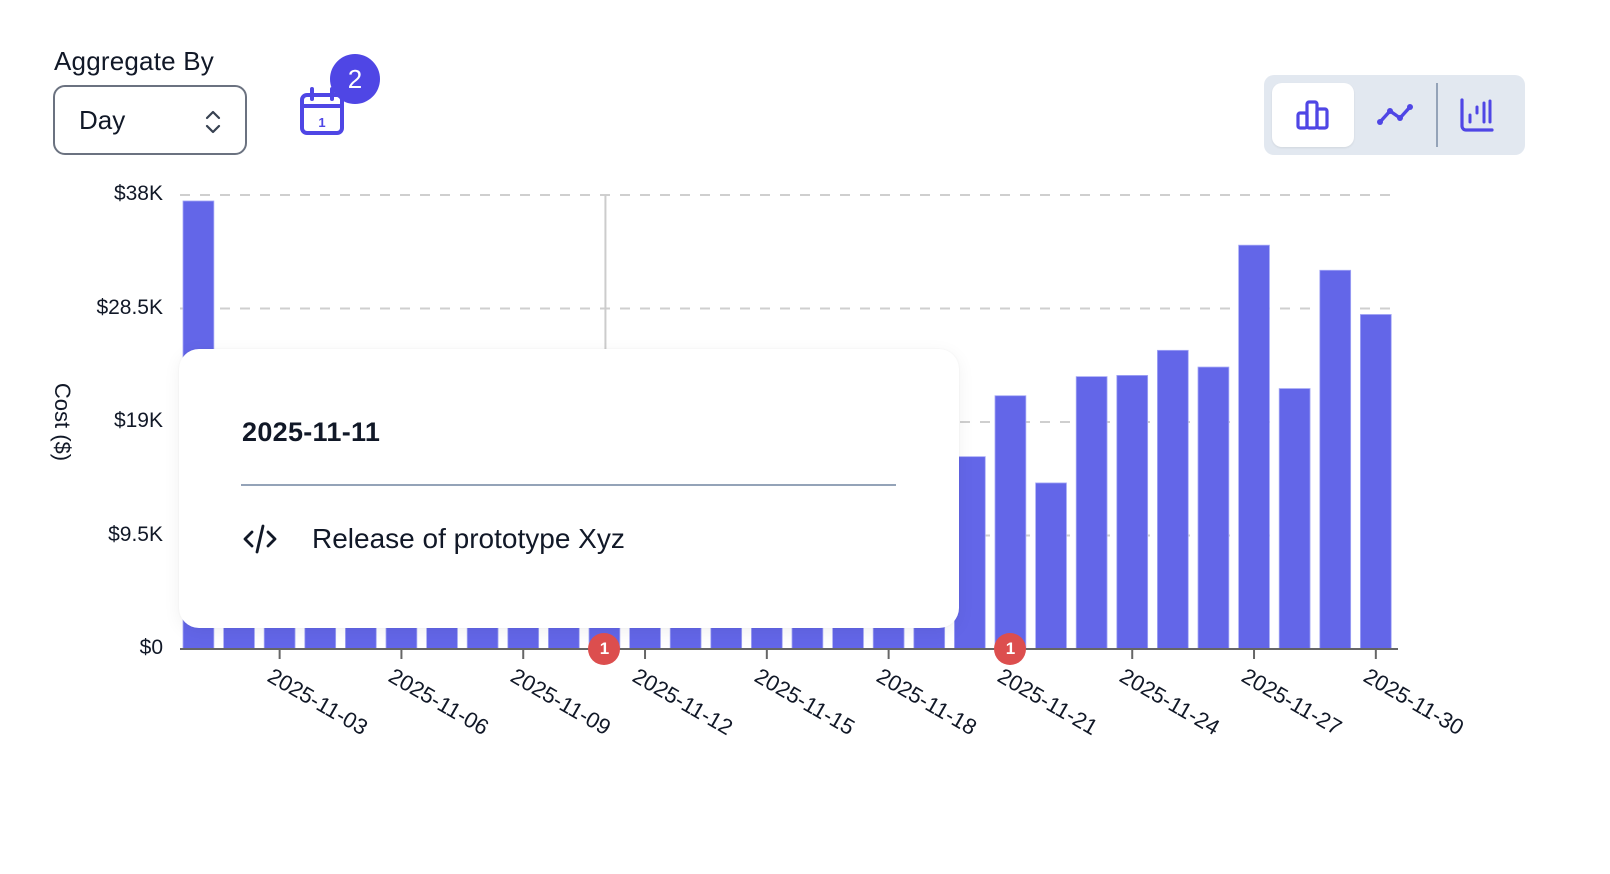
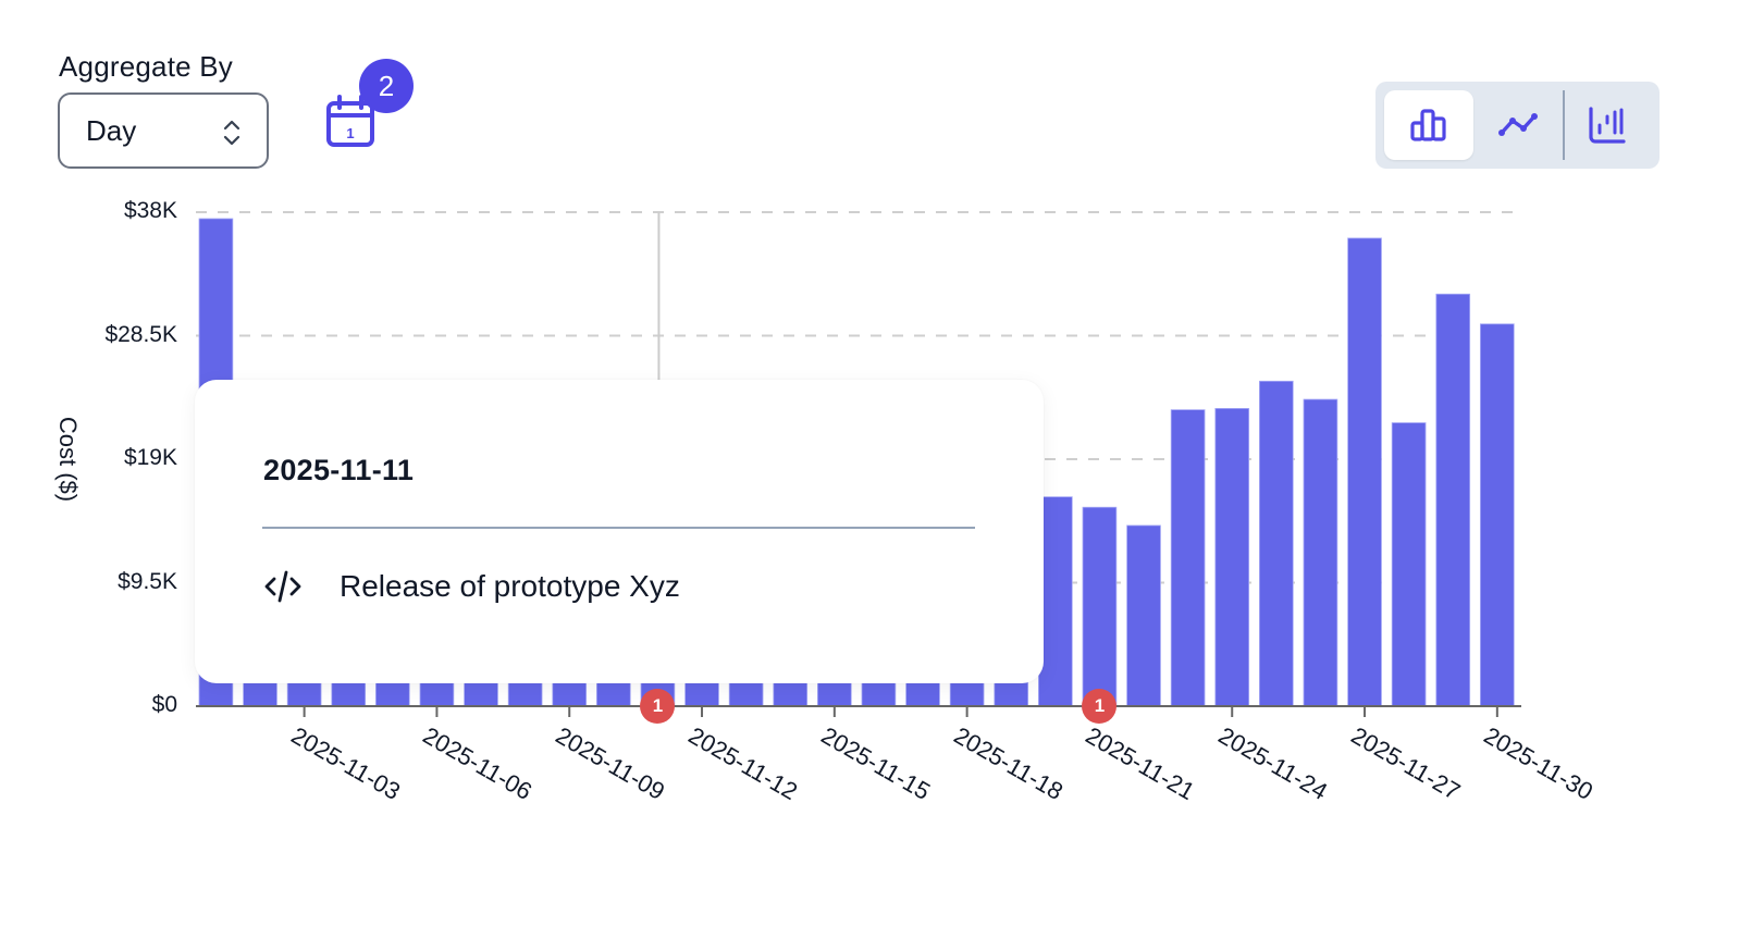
2025-11-21: $21.2K -> $15.3K
2025-11-27: $33.8K -> $36.0K
2025-11-30: $28.0K -> $29.4K
